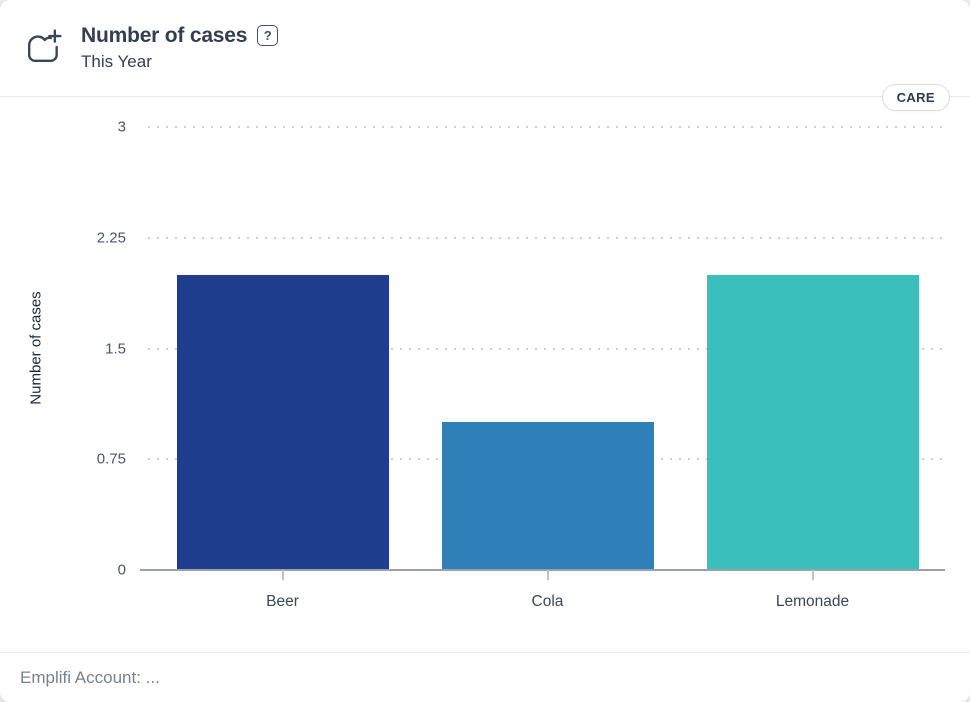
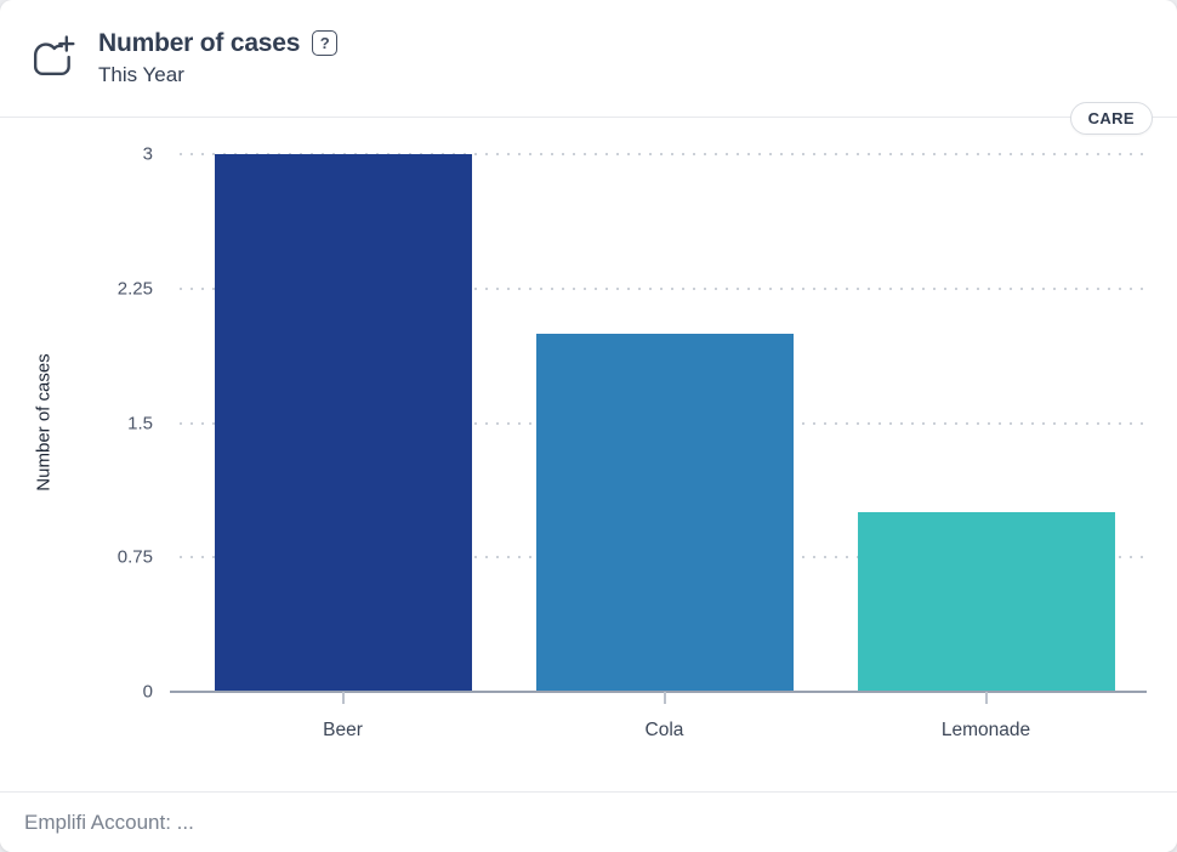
Beer: 2 -> 3
Cola: 1 -> 2
Lemonade: 2 -> 1
